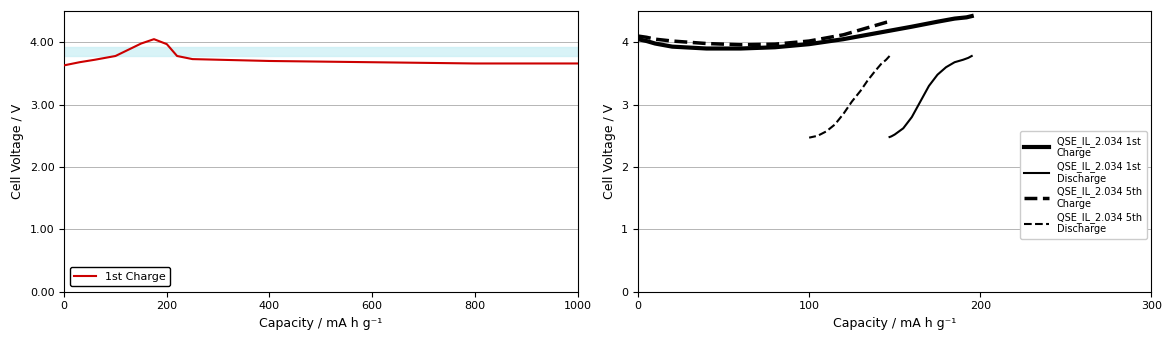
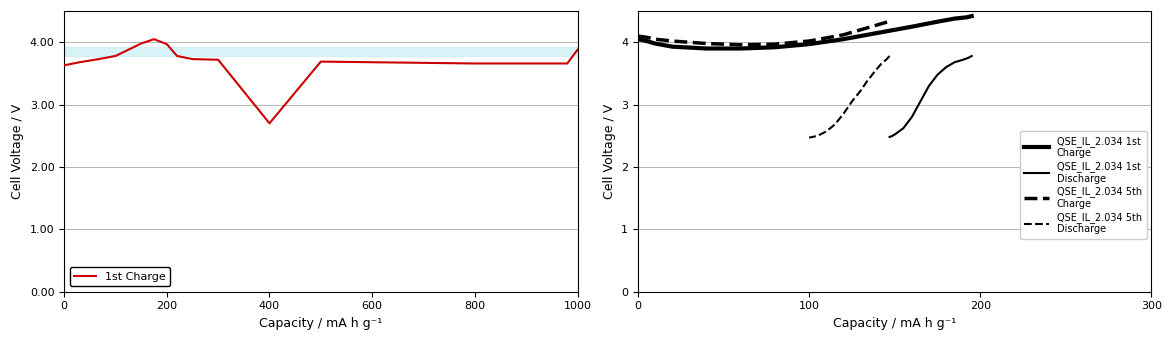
400: 3.70 -> 2.70
1000: 3.66 -> 3.88
